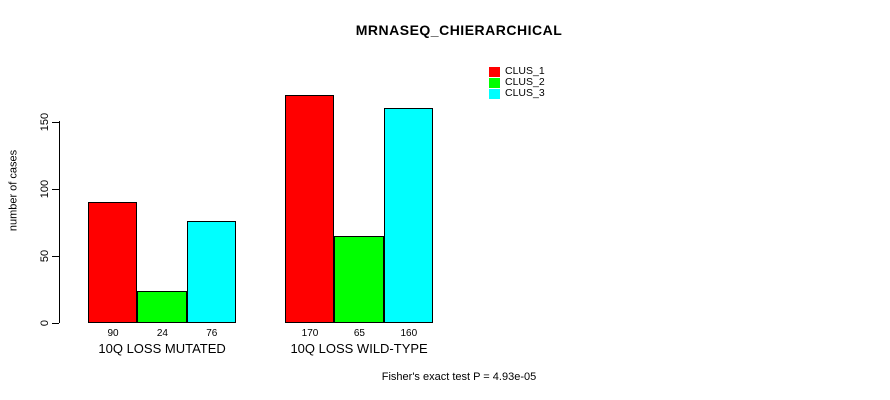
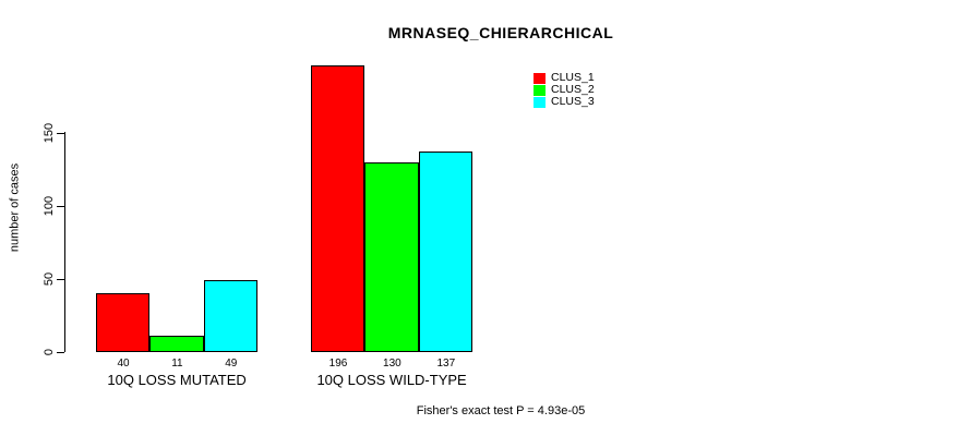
CLUS_1/10Q LOSS MUTATED: 90 -> 40
CLUS_2/10Q LOSS MUTATED: 24 -> 11
CLUS_3/10Q LOSS MUTATED: 76 -> 49
CLUS_1/10Q LOSS WILD-TYPE: 170 -> 196
CLUS_2/10Q LOSS WILD-TYPE: 65 -> 130
CLUS_3/10Q LOSS WILD-TYPE: 160 -> 137
